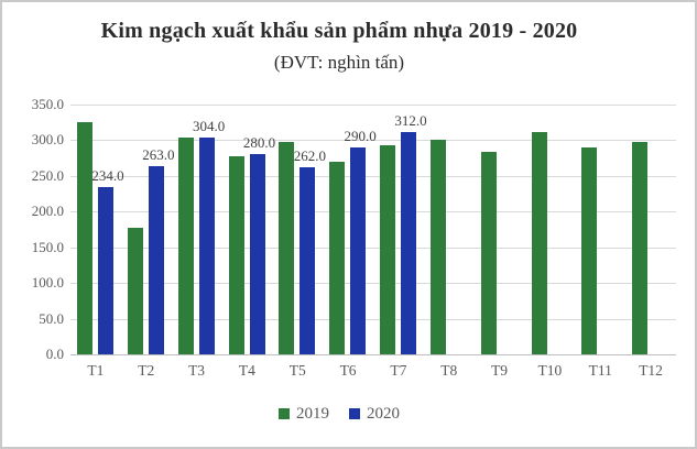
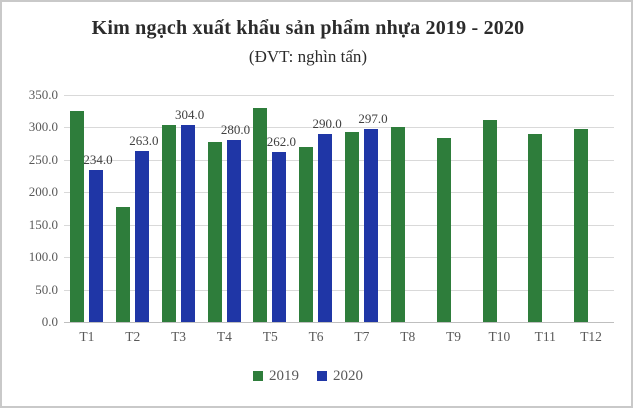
2019/T5: 300 -> 330
2020/T7: 312.0 -> 297.0
